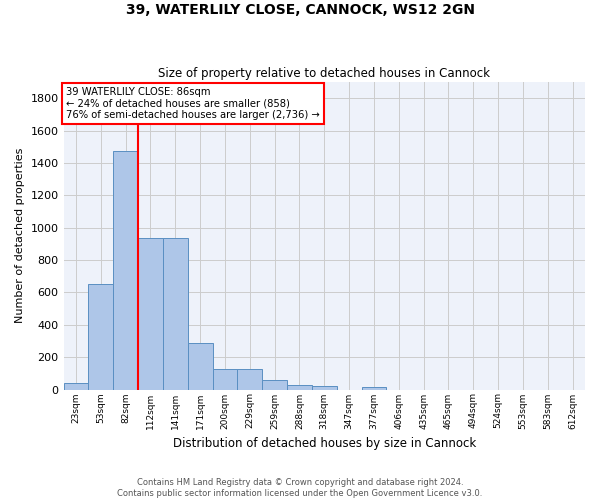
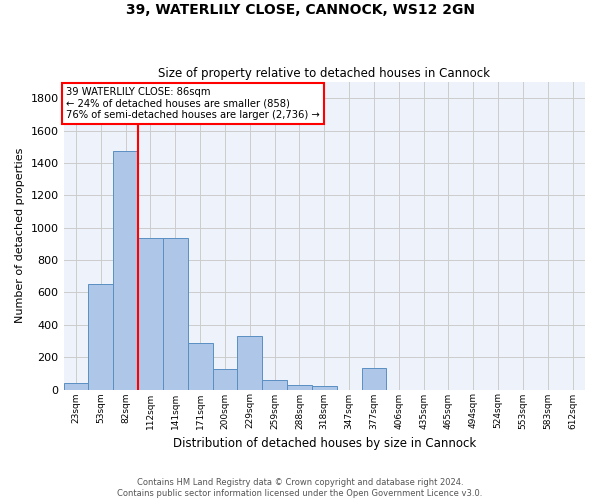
229sqm: 120 -> 330
377sqm: 20 -> 130
